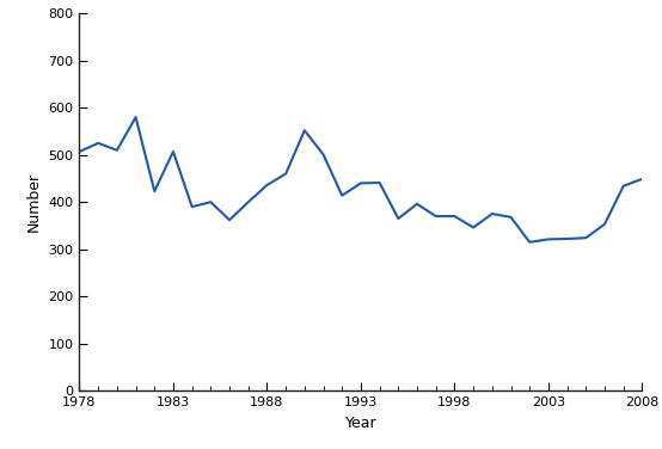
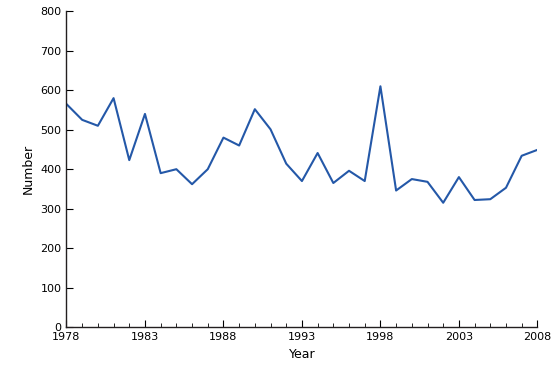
1978: 507 -> 565
1983: 507 -> 540
1988: 436 -> 480
1993: 440 -> 370
1998: 370 -> 610
2003: 321 -> 380
